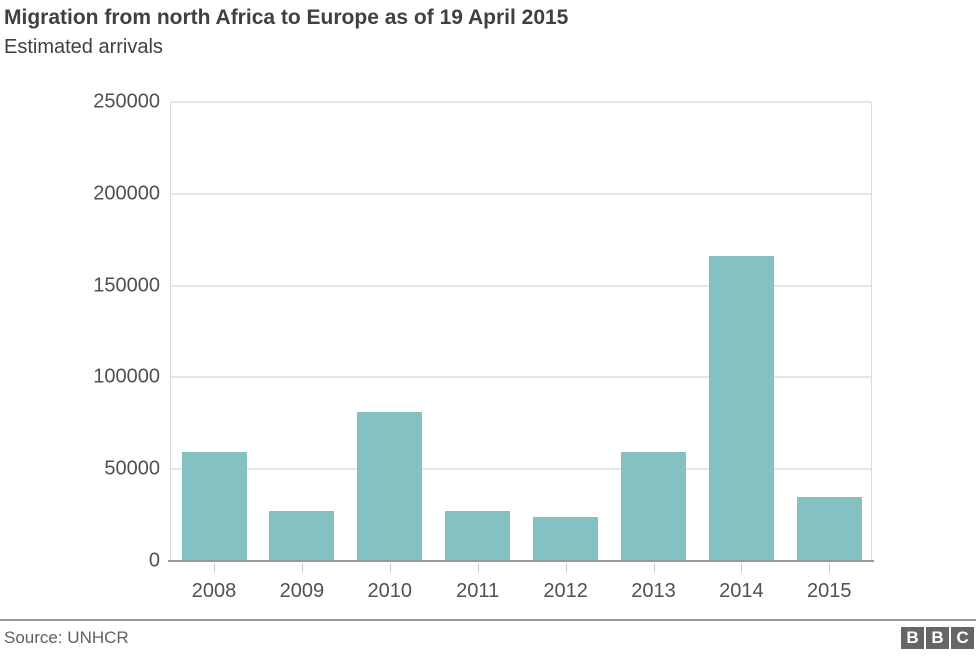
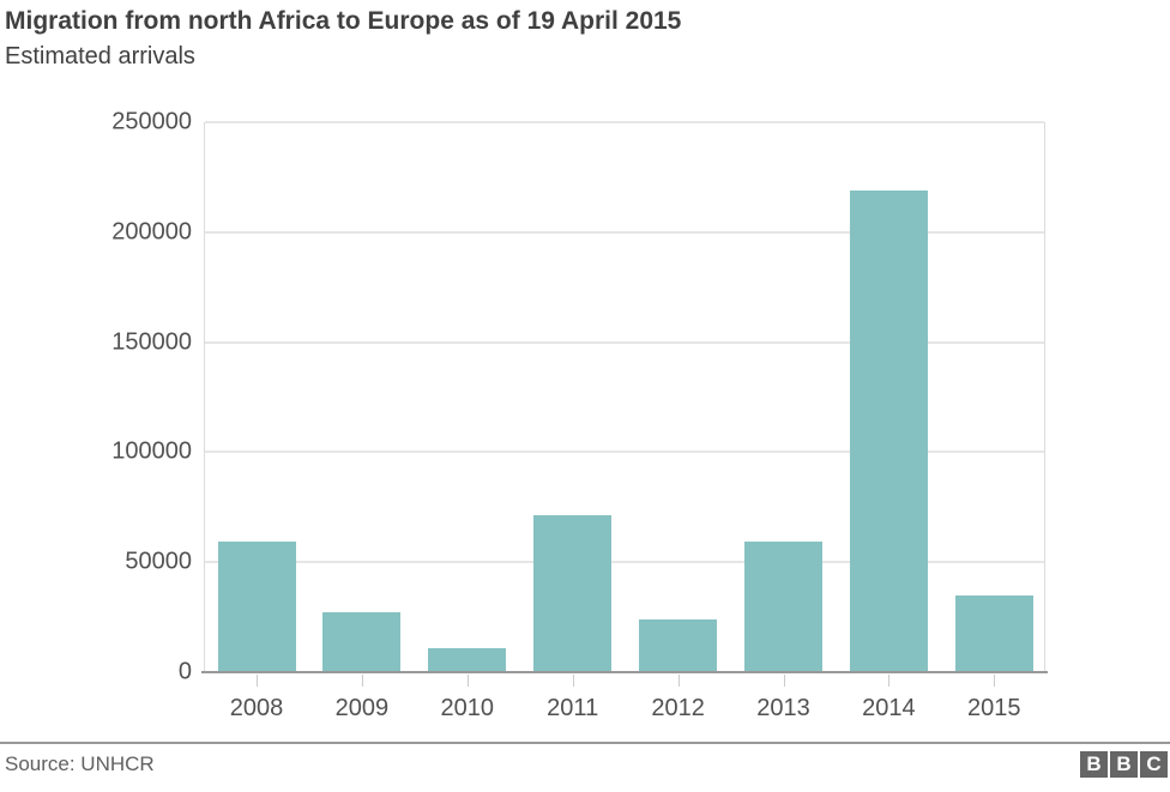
2010: 81000 -> 11000
2011: 27000 -> 71000
2014: 166000 -> 219000
